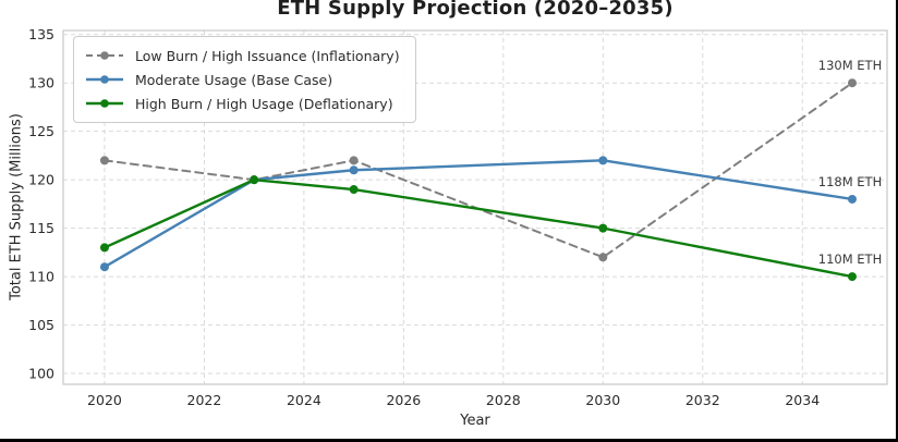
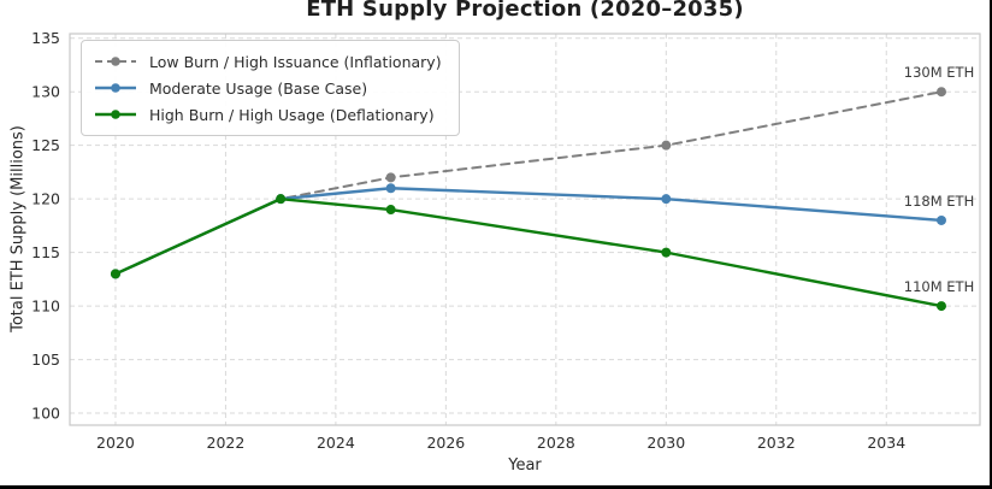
Low Burn / High Issuance (Inflationary)/2020: 122 -> 113
Moderate Usage (Base Case)/2020: 111 -> 113
Low Burn / High Issuance (Inflationary)/2030: 112 -> 125
Moderate Usage (Base Case)/2030: 122 -> 120
